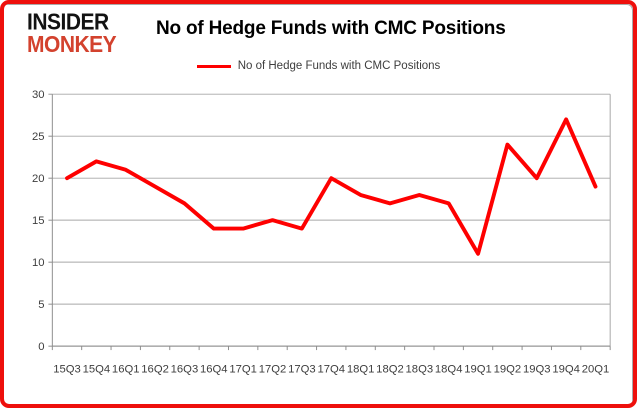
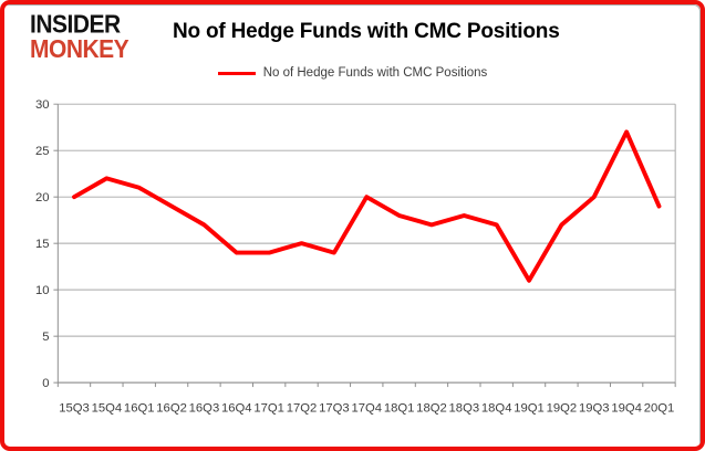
19Q2: 24 -> 17
